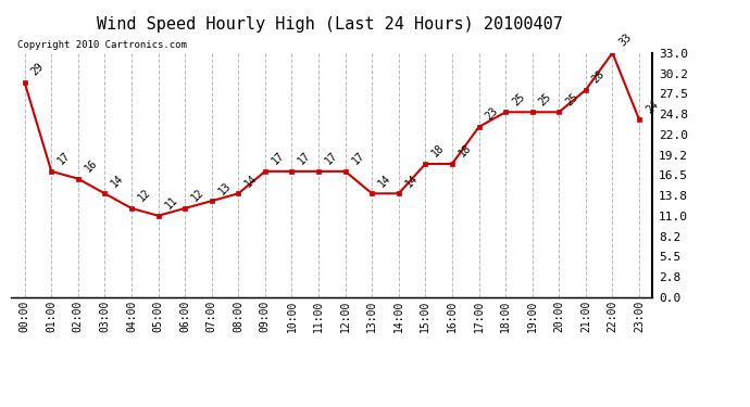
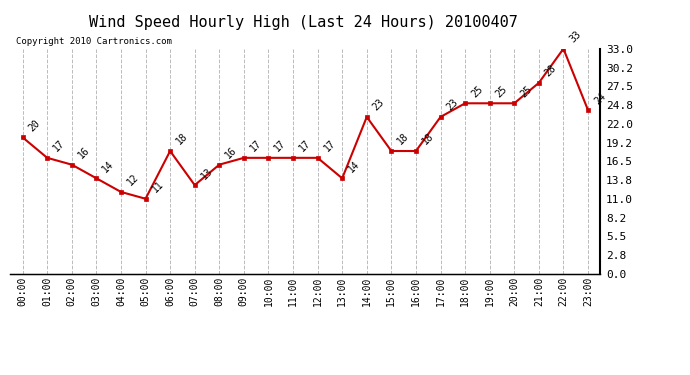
00:00: 29 -> 20
06:00: 12 -> 18
08:00: 14 -> 16
14:00: 14 -> 23
